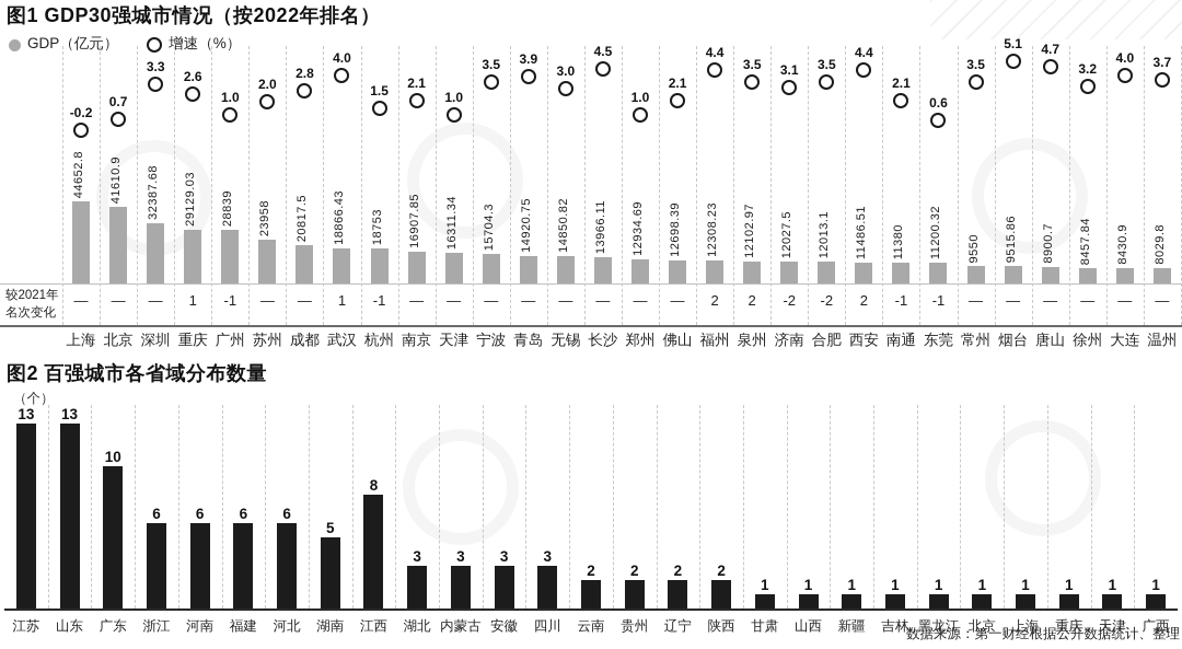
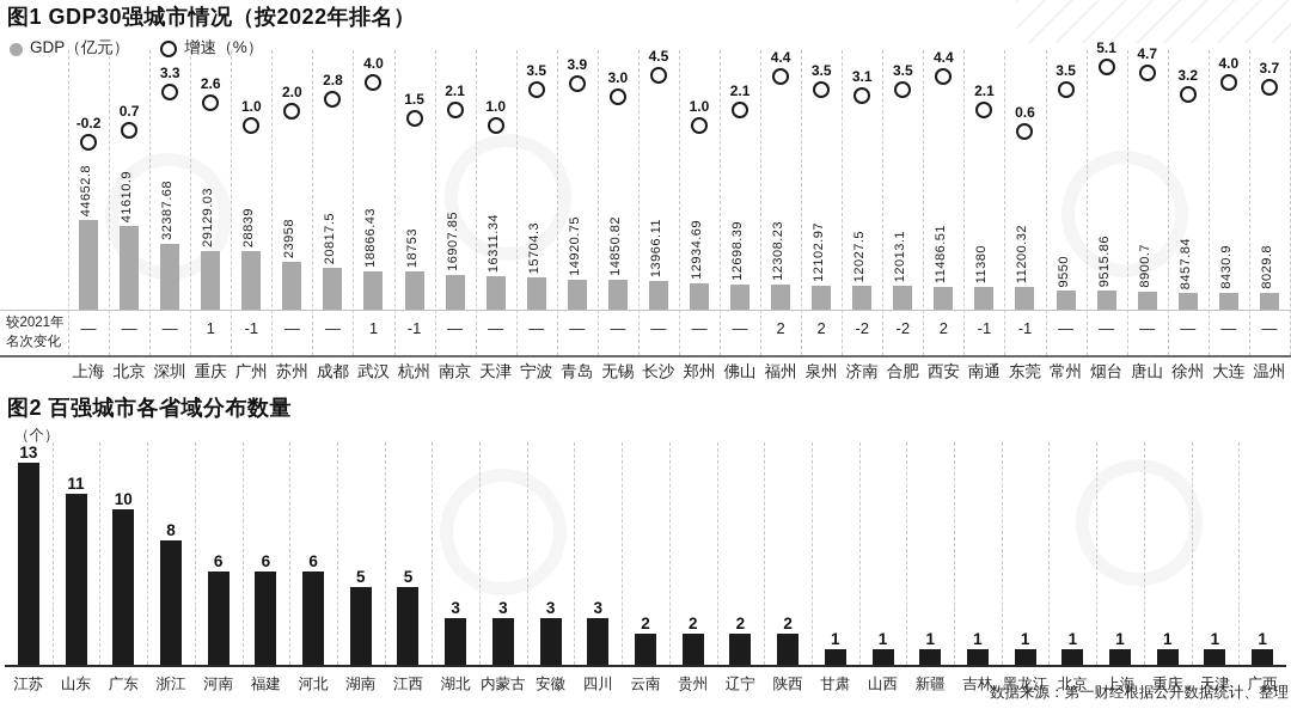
图2 百强城市各省域分布数量/山东: 13 -> 11
图2 百强城市各省域分布数量/浙江: 6 -> 8
图2 百强城市各省域分布数量/江西: 8 -> 5
